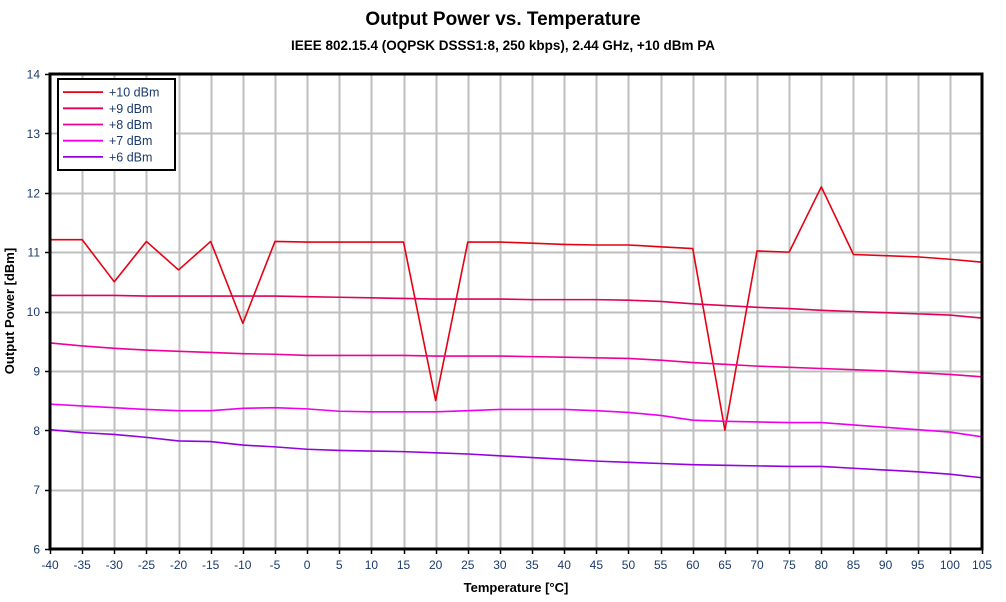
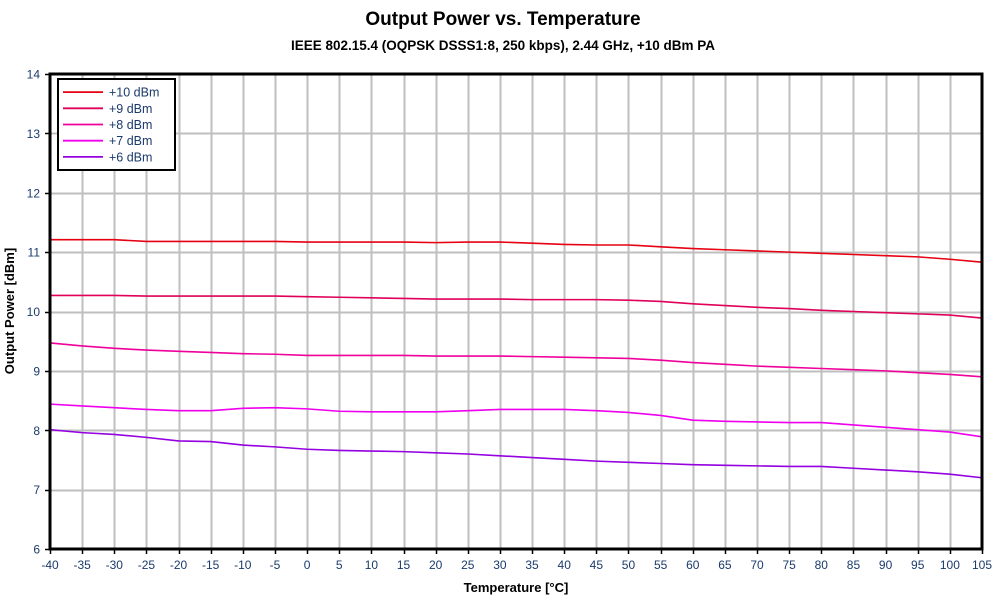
+10 dBm/-30: 10.5 -> 11.2
+10 dBm/-20: 10.7 -> 11.2
+10 dBm/-10: 9.8 -> 11.2
+10 dBm/20: 8.5 -> 11.2
+10 dBm/65: 8.0 -> 11.0
+10 dBm/80: 12.1 -> 11.0
